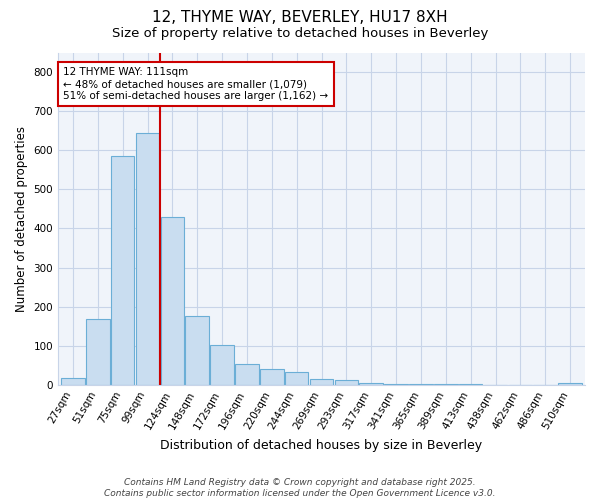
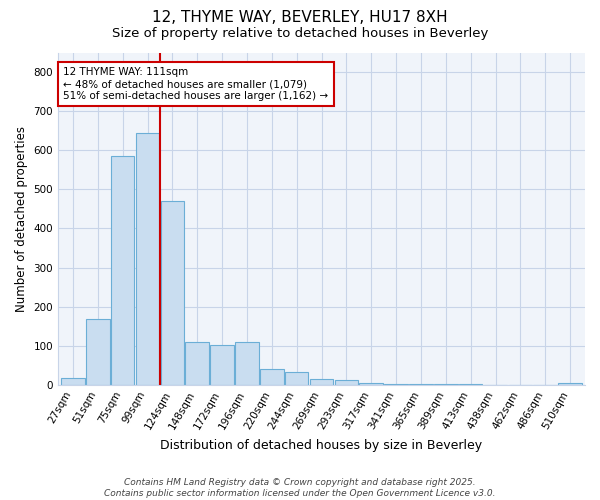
124sqm: 430 -> 470
148sqm: 175 -> 110
196sqm: 52 -> 110
